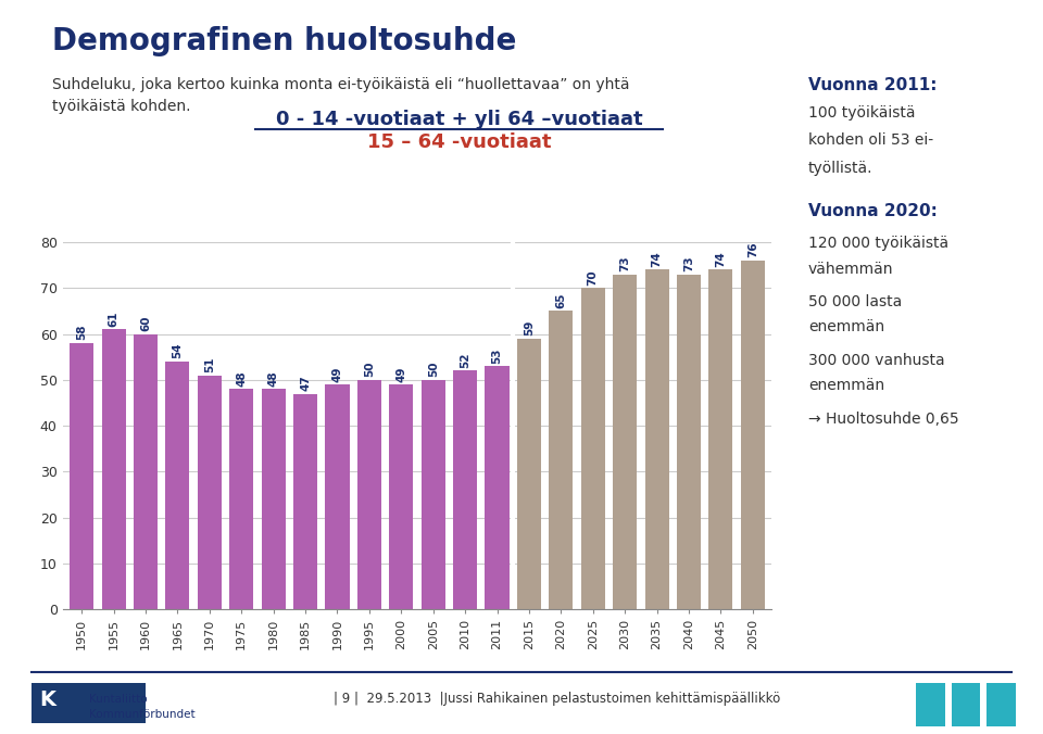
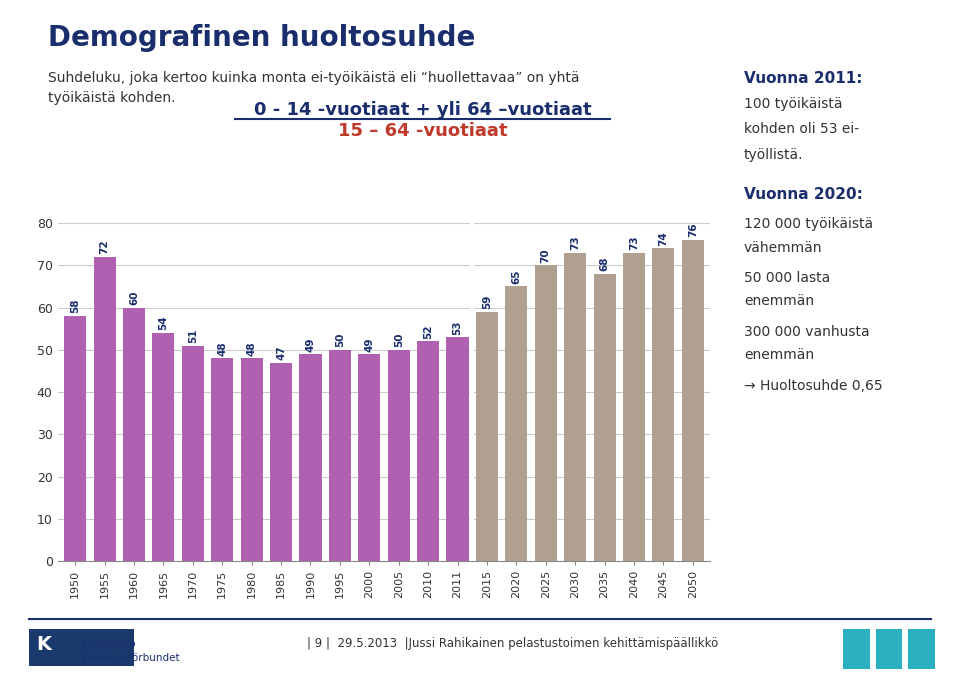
1955: 61 -> 72
2035: 74 -> 68
